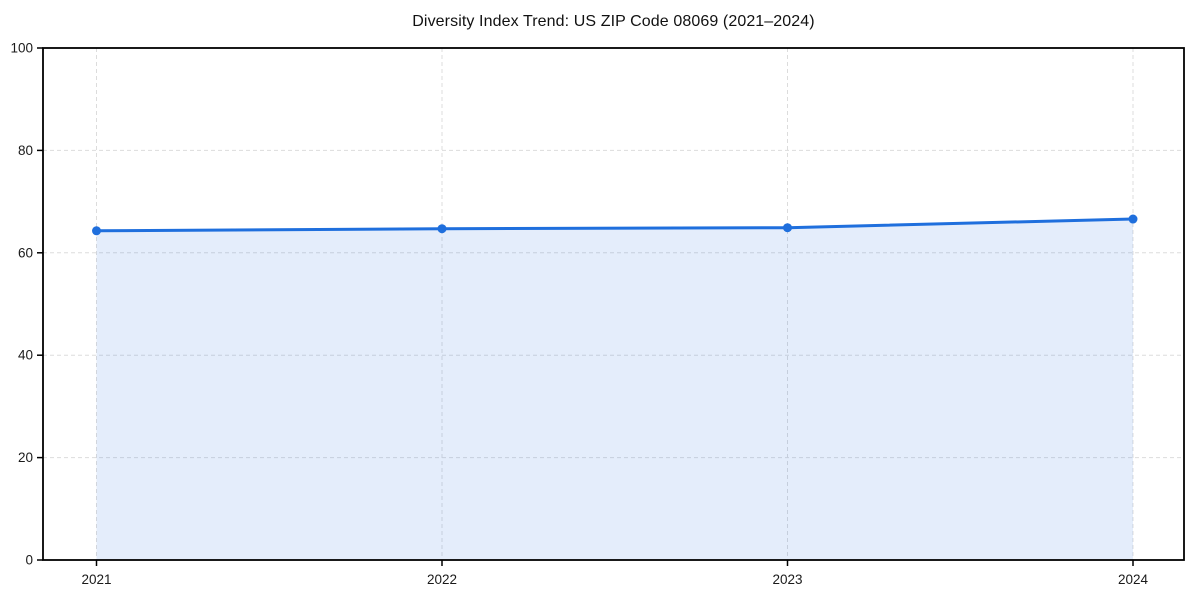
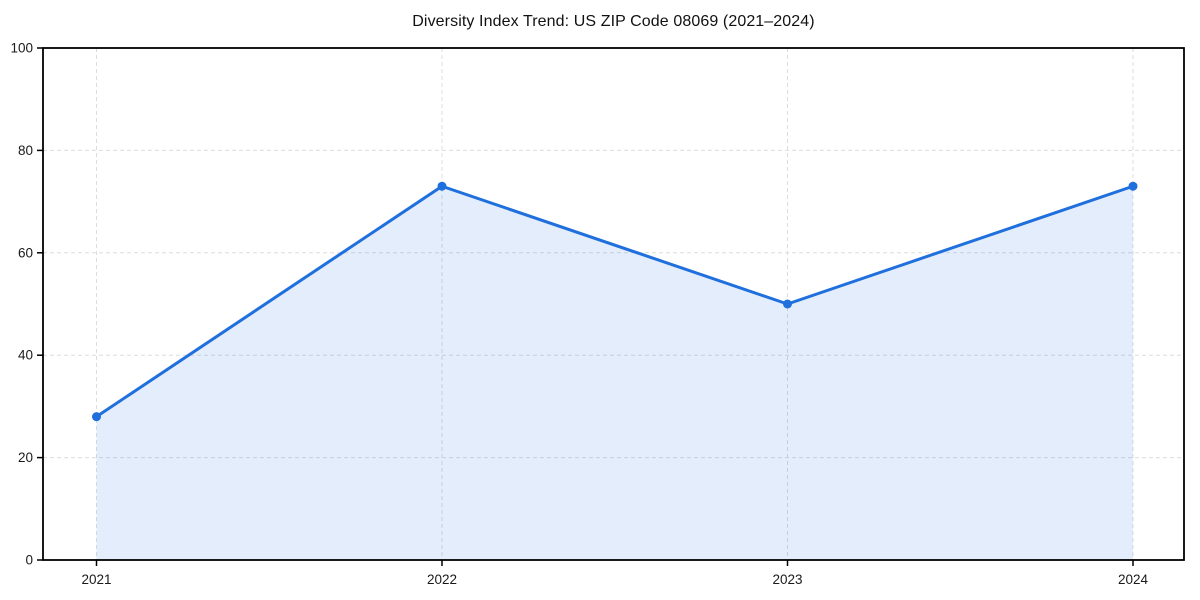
2021: 64 -> 28
2022: 65 -> 73
2023: 65 -> 50
2024: 67 -> 73
